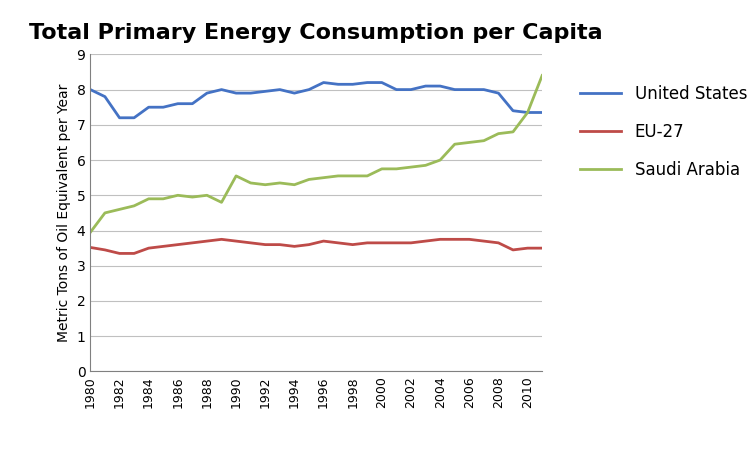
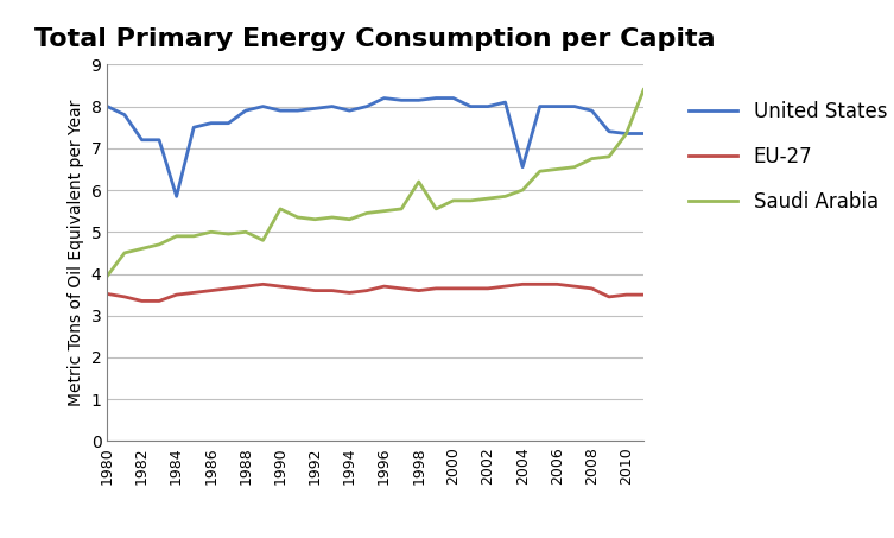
United States/1984: 7.50 -> 5.85
Saudi Arabia/1998: 5.55 -> 6.20
United States/2004: 8.10 -> 6.55
